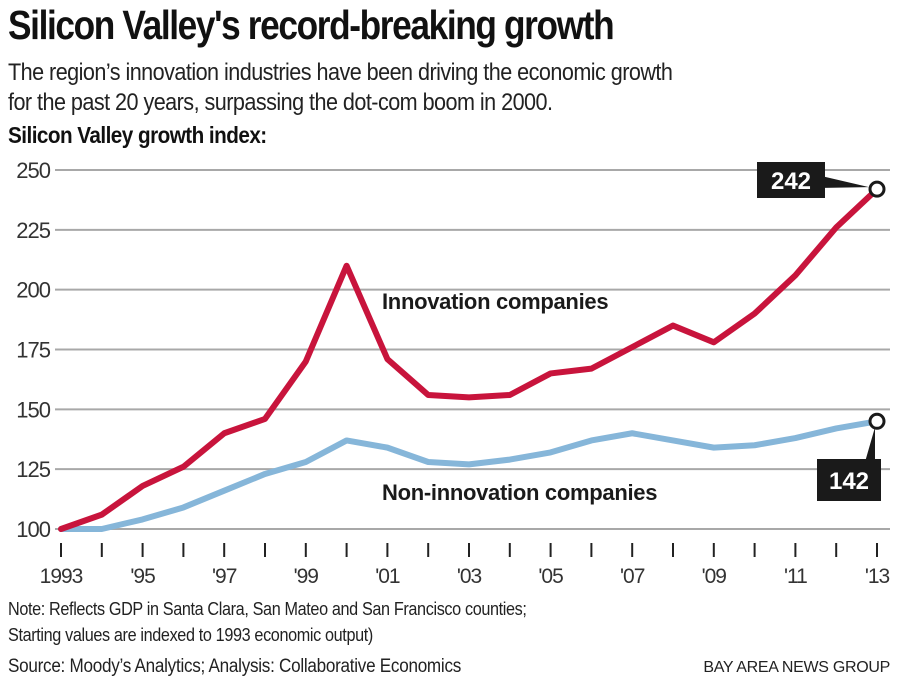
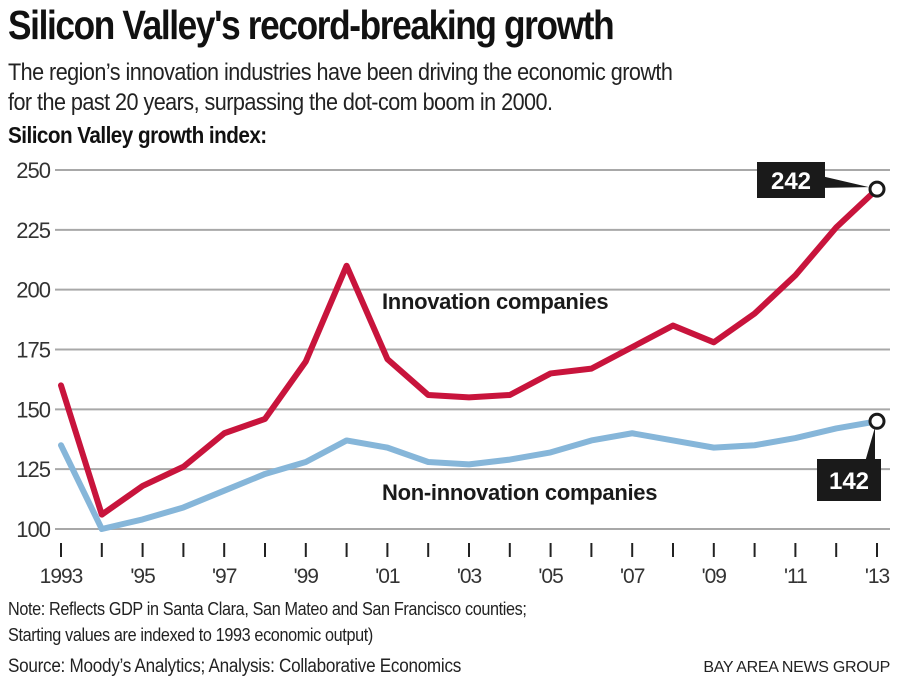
Innovation companies/1993: 100 -> 160
Non-innovation companies/1993: 100 -> 135
